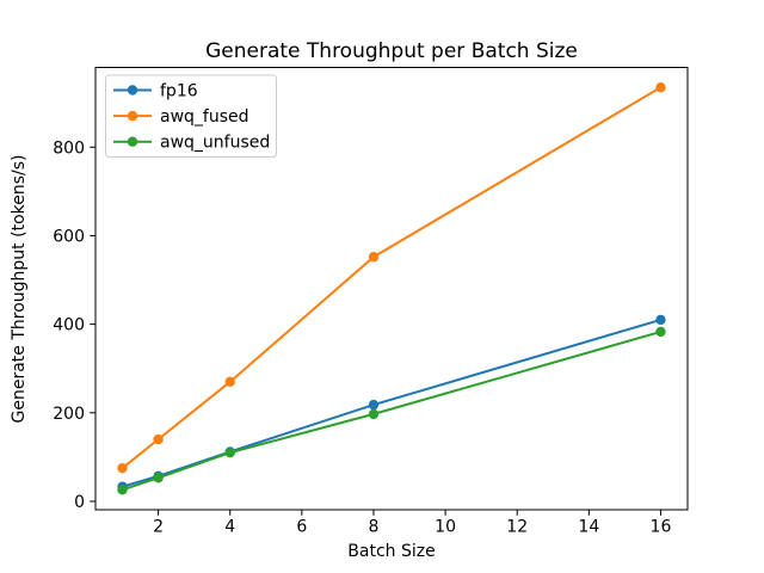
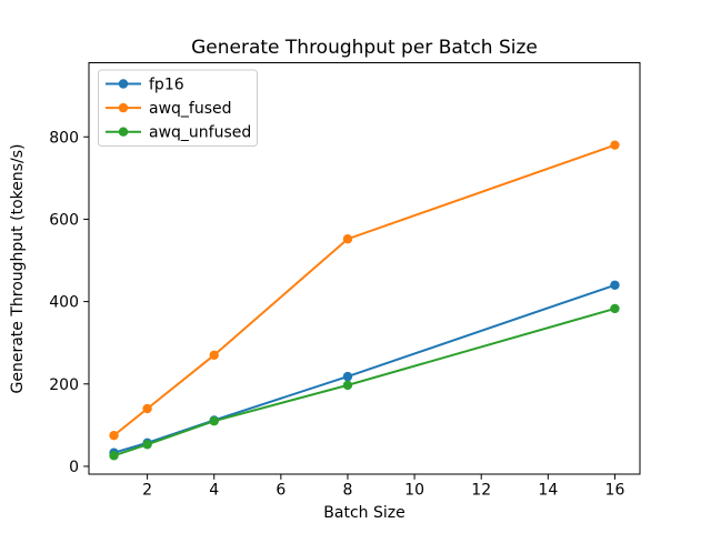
fp16/16: 410 -> 440
awq_fused/16: 940 -> 780
